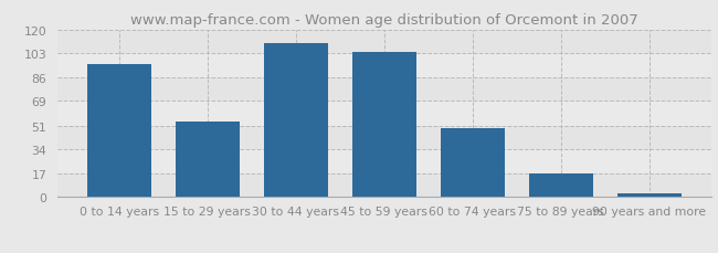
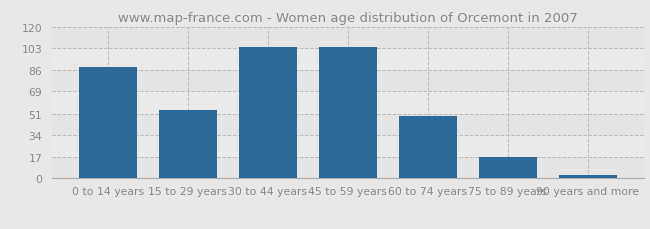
0 to 14 years: 95 -> 88
30 to 44 years: 110 -> 104
